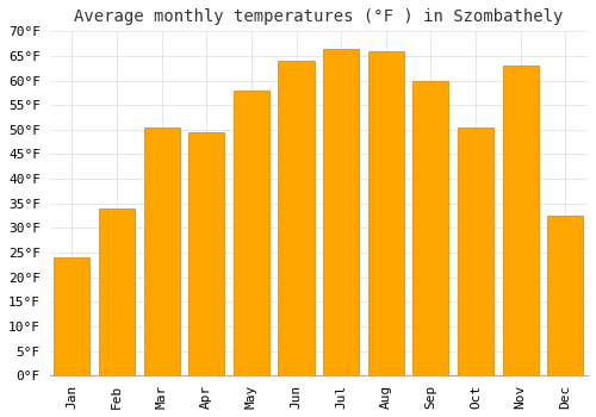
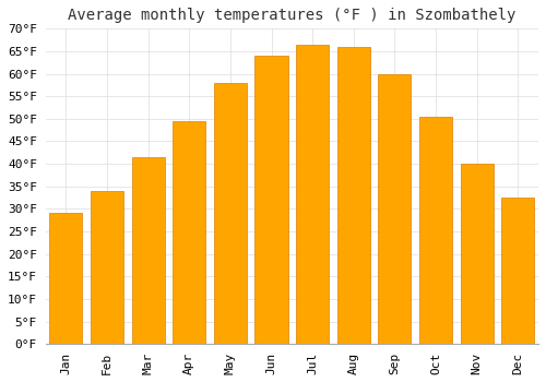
Jan: 24.0°F -> 29.0°F
Mar: 50.5°F -> 41.5°F
Nov: 63.0°F -> 40.0°F
